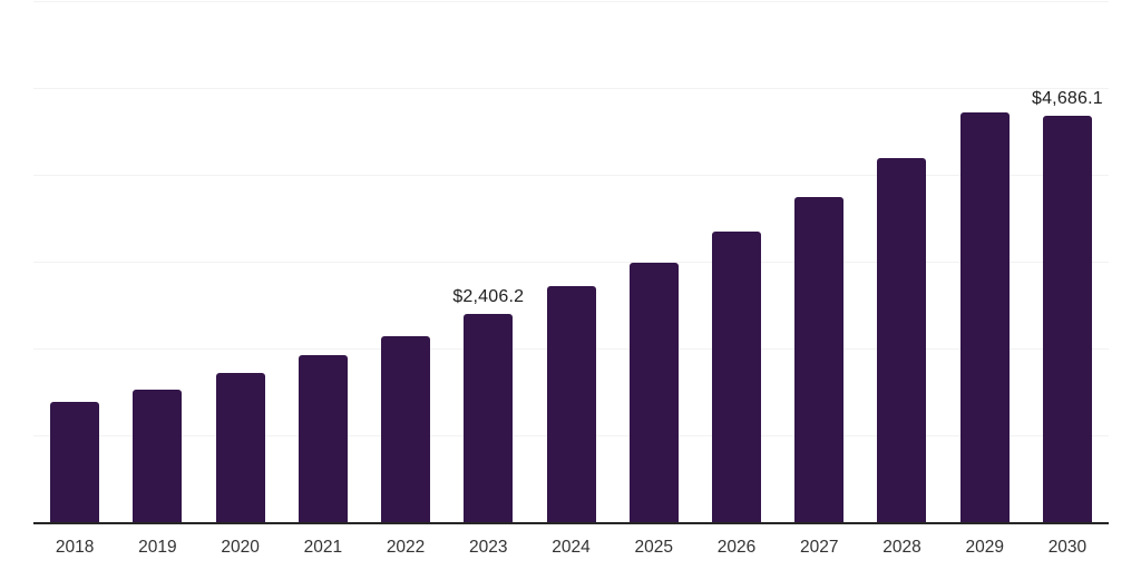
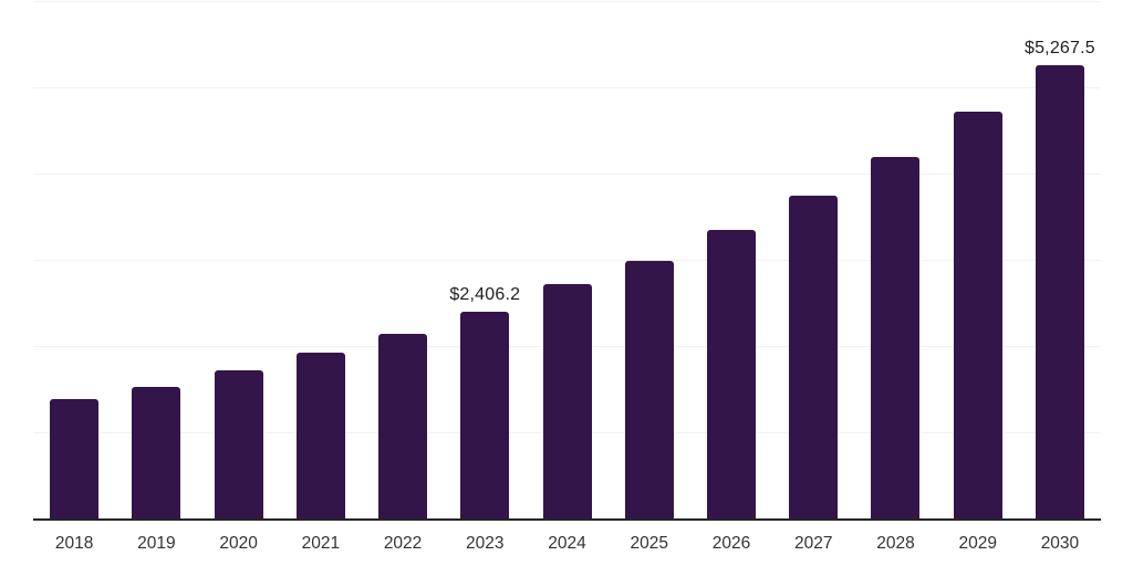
2030: $4,686.1 -> $5,267.5
